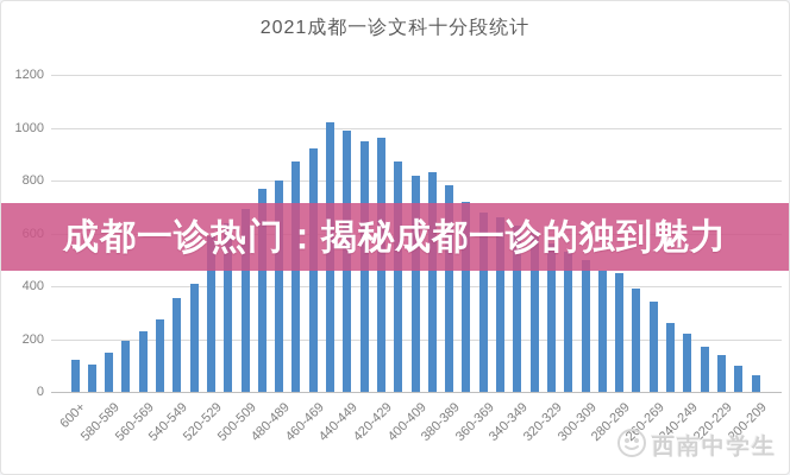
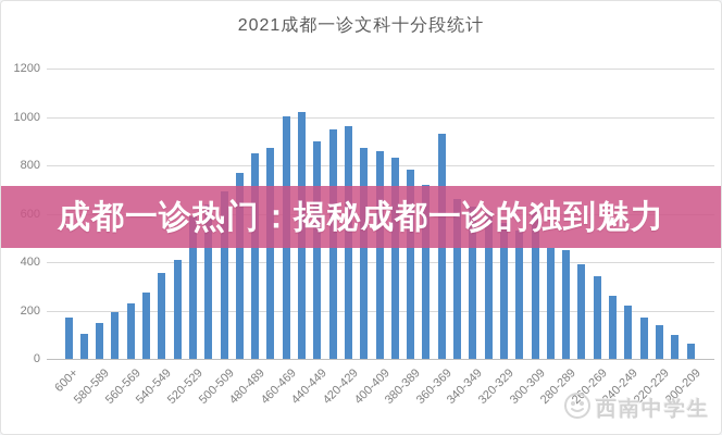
600+: 120 -> 170
480-489: 800 -> 850
460-469: 920 -> 1000
440-449: 990 -> 900
400-409: 820 -> 860
360-369: 680 -> 930
300-309: 500 -> 610
